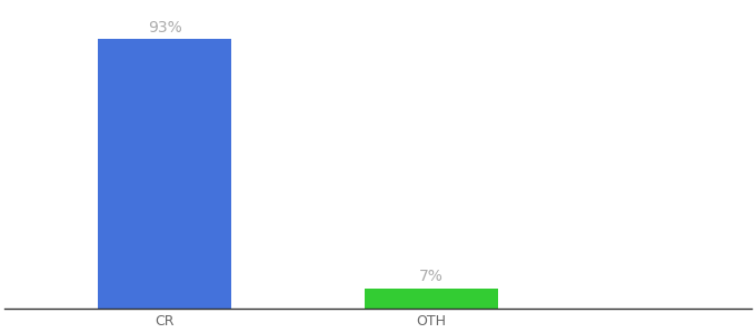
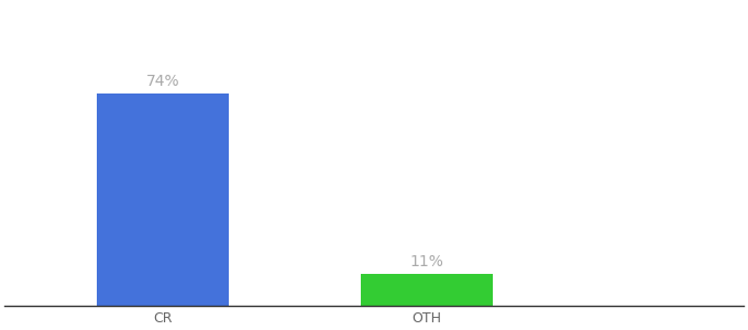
CR: 93% -> 74%
OTH: 7% -> 11%
